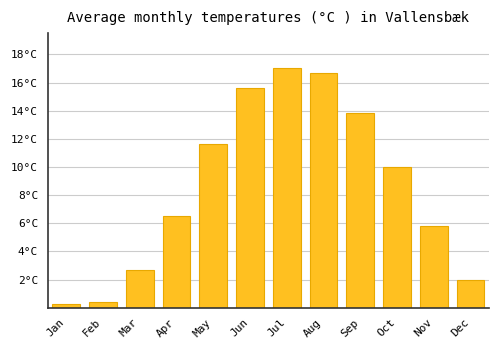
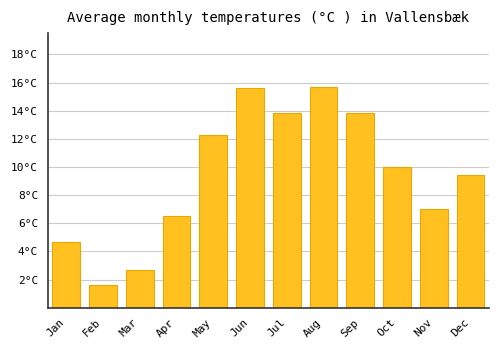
Jan: 0.3°C -> 4.7°C
Feb: 0.4°C -> 1.6°C
May: 11.6°C -> 12.3°C
Jul: 17.0°C -> 13.8°C
Aug: 16.7°C -> 15.7°C
Nov: 5.8°C -> 7.0°C
Dec: 2.0°C -> 9.4°C
